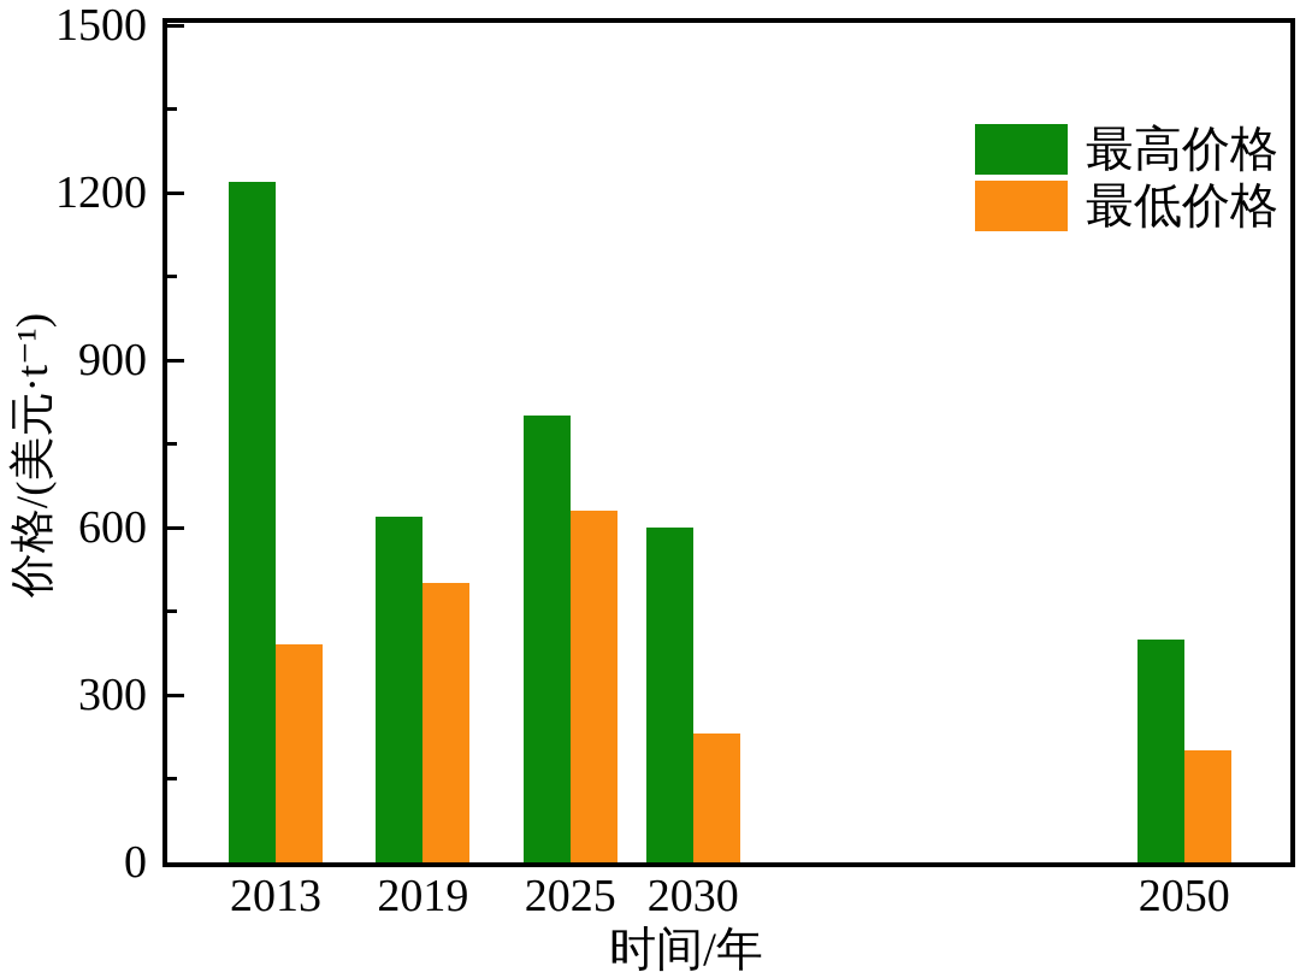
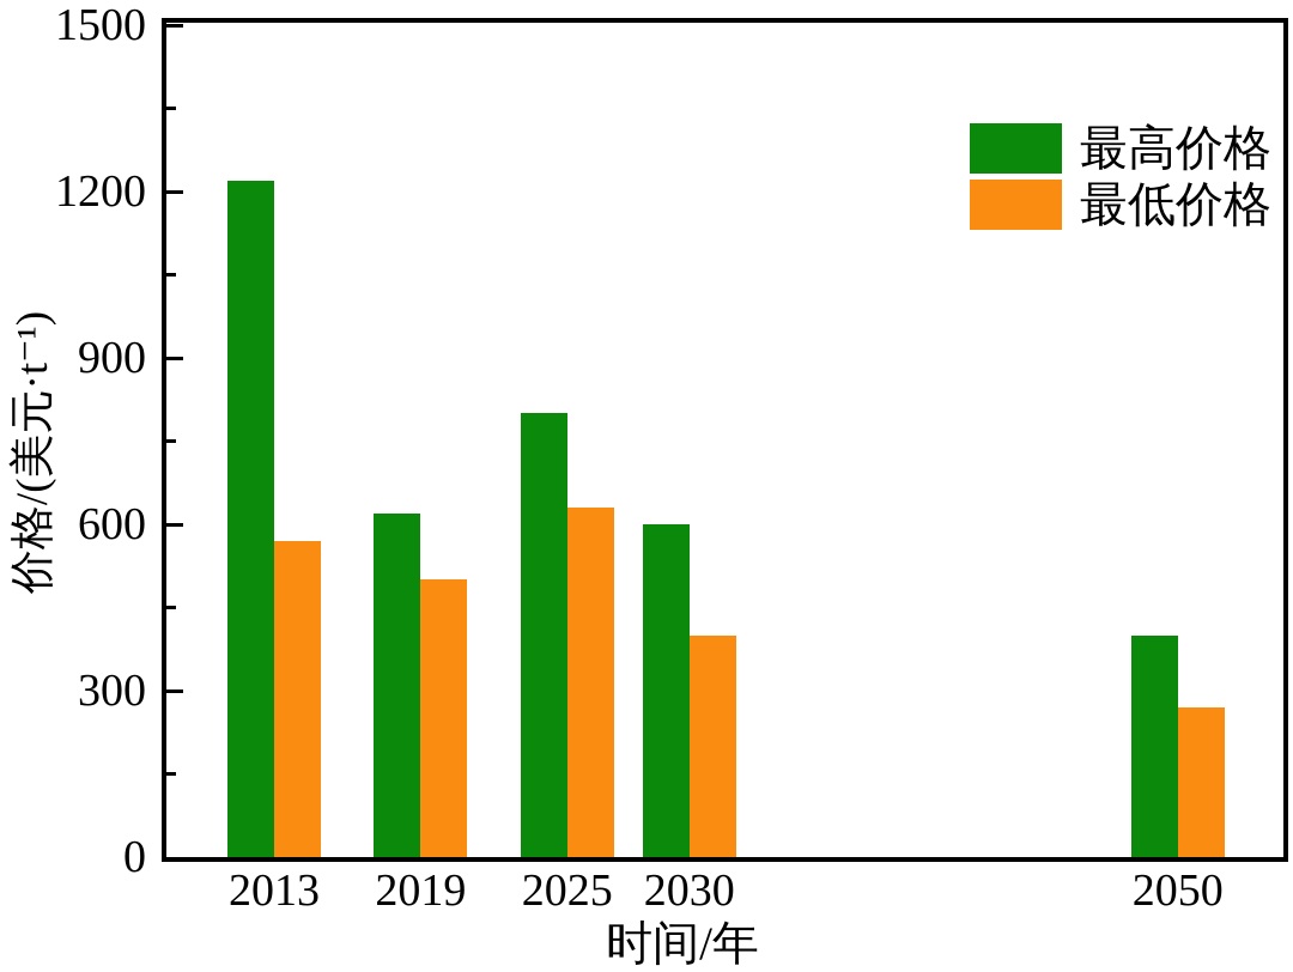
最低价格/2013: 390 -> 570
最低价格/2030: 230 -> 400
最低价格/2050: 200 -> 270
